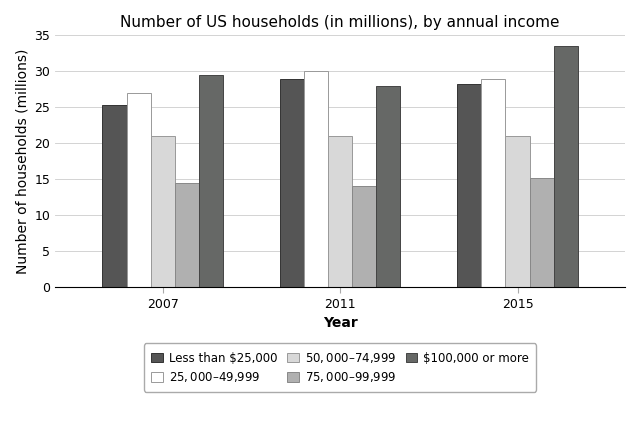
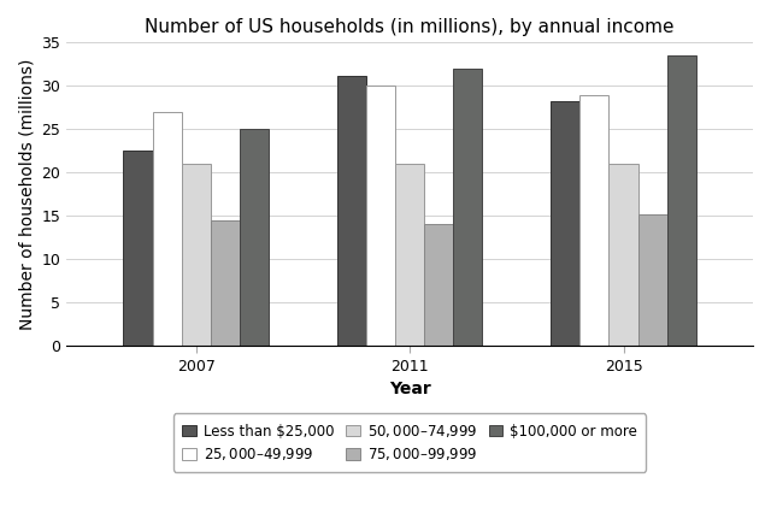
Less than $25,000/2007: 25.3 -> 22.6
$100,000 or more/2007: 29.5 -> 25.0
Less than $25,000/2011: 29.0 -> 31.2
$100,000 or more/2011: 28.0 -> 32.0
